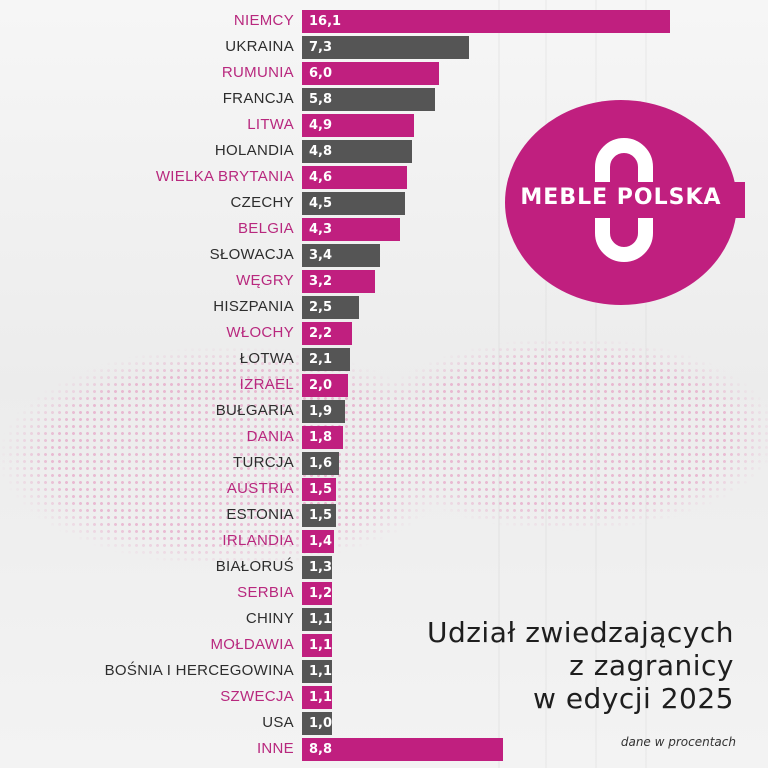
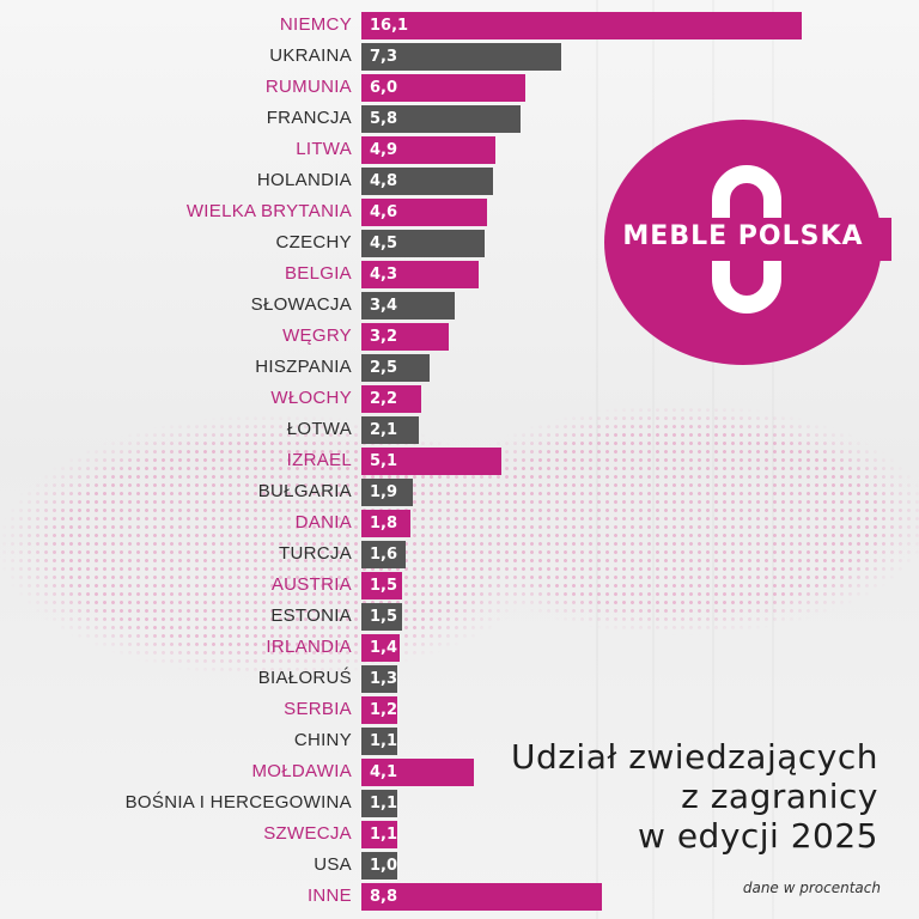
IZRAEL: 2,0 -> 5,1
MOŁDAWIA: 1,1 -> 4,1
